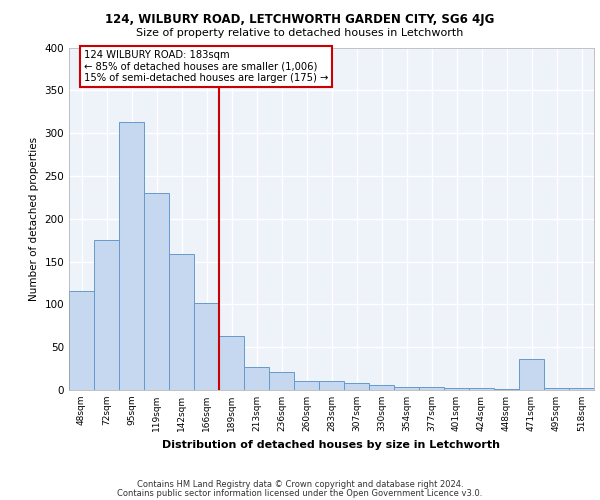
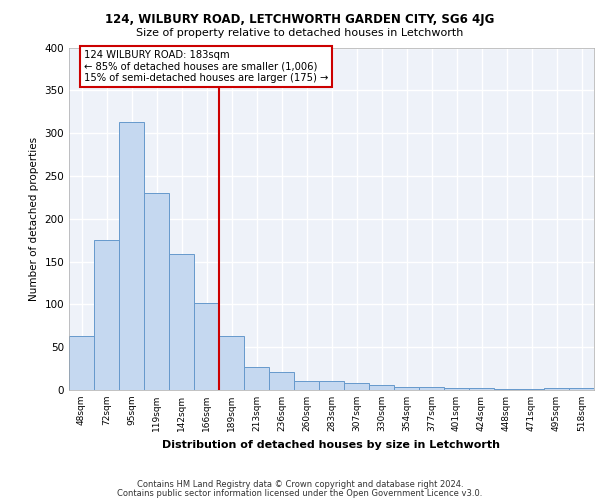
48sqm: 116 -> 63
471sqm: 36 -> 1
